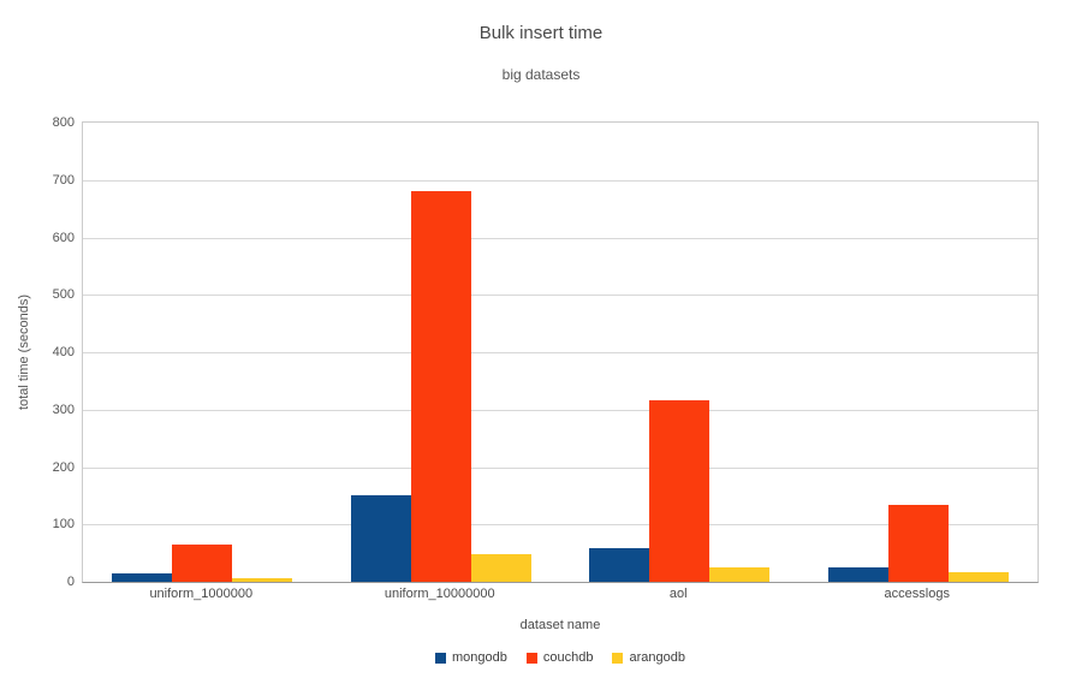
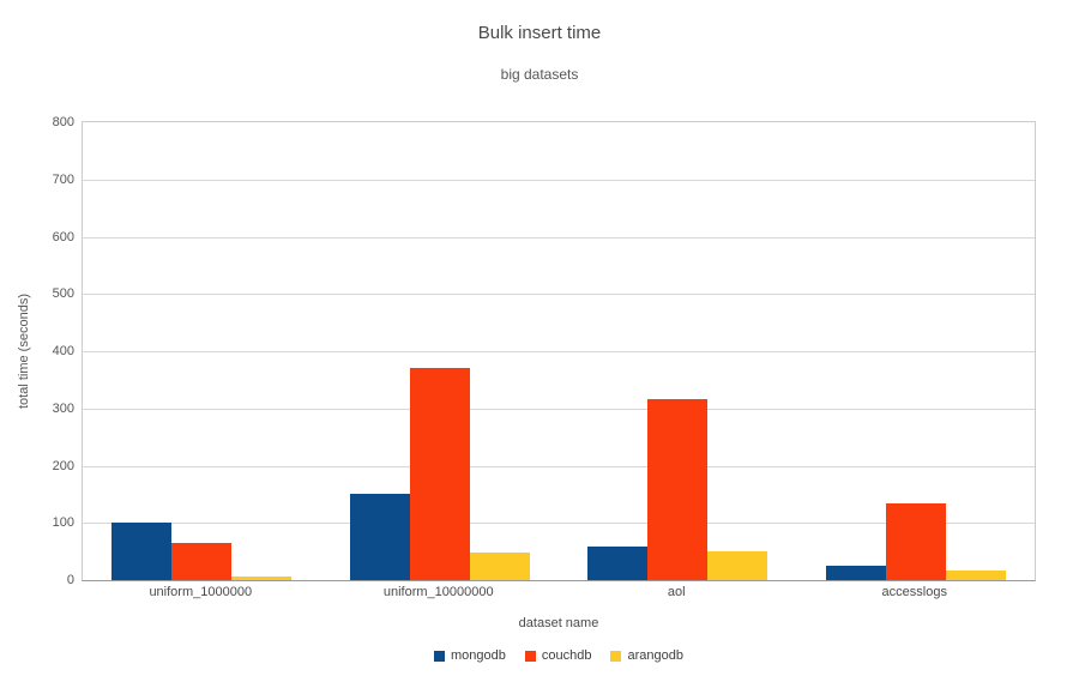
mongodb/uniform_1000000: 20 -> 100
couchdb/uniform_10000000: 680 -> 370
arangodb/aol: 20 -> 50
